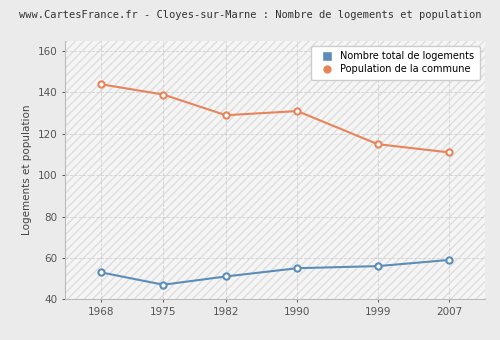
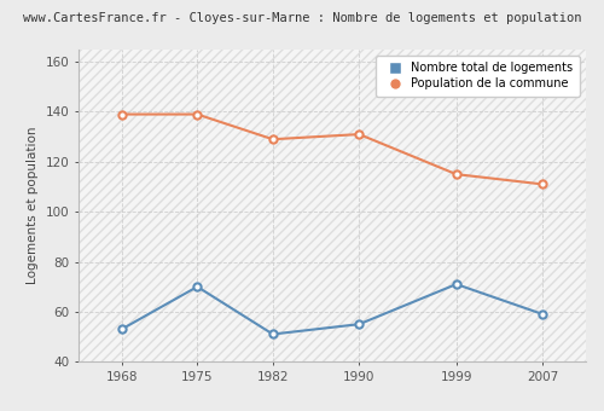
Population de la commune/1968: 144 -> 139
Nombre total de logements/1975: 47 -> 70
Nombre total de logements/1999: 56 -> 71
